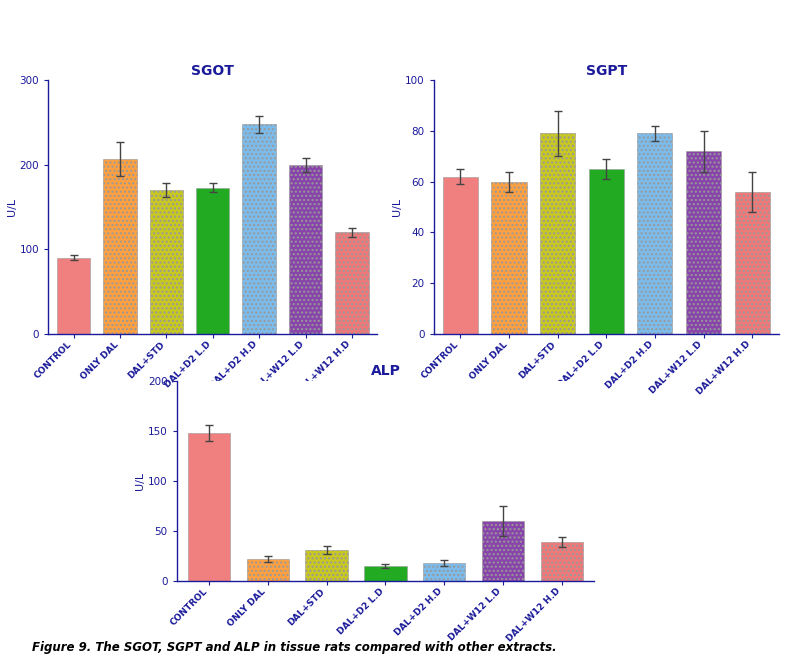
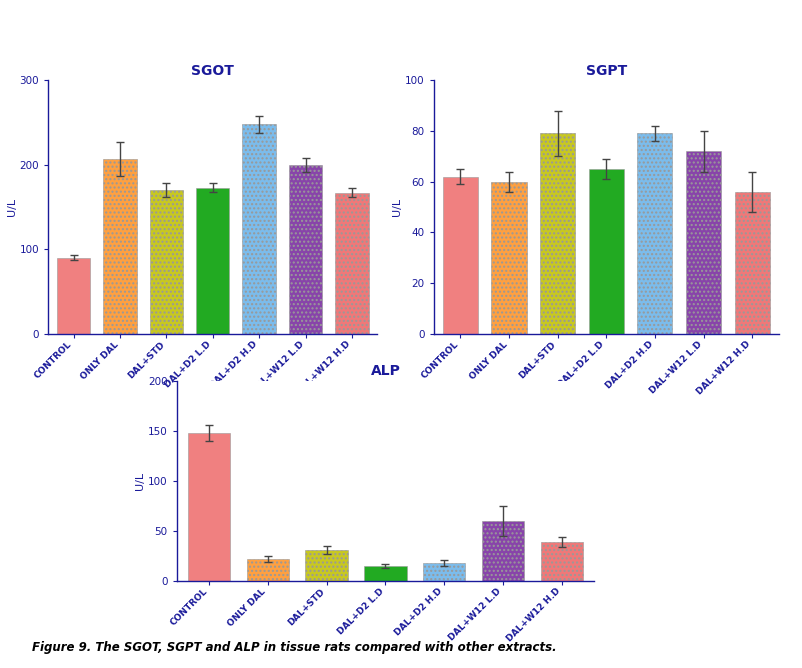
SGOT/DAL+W12 H.D: 120 -> 167
